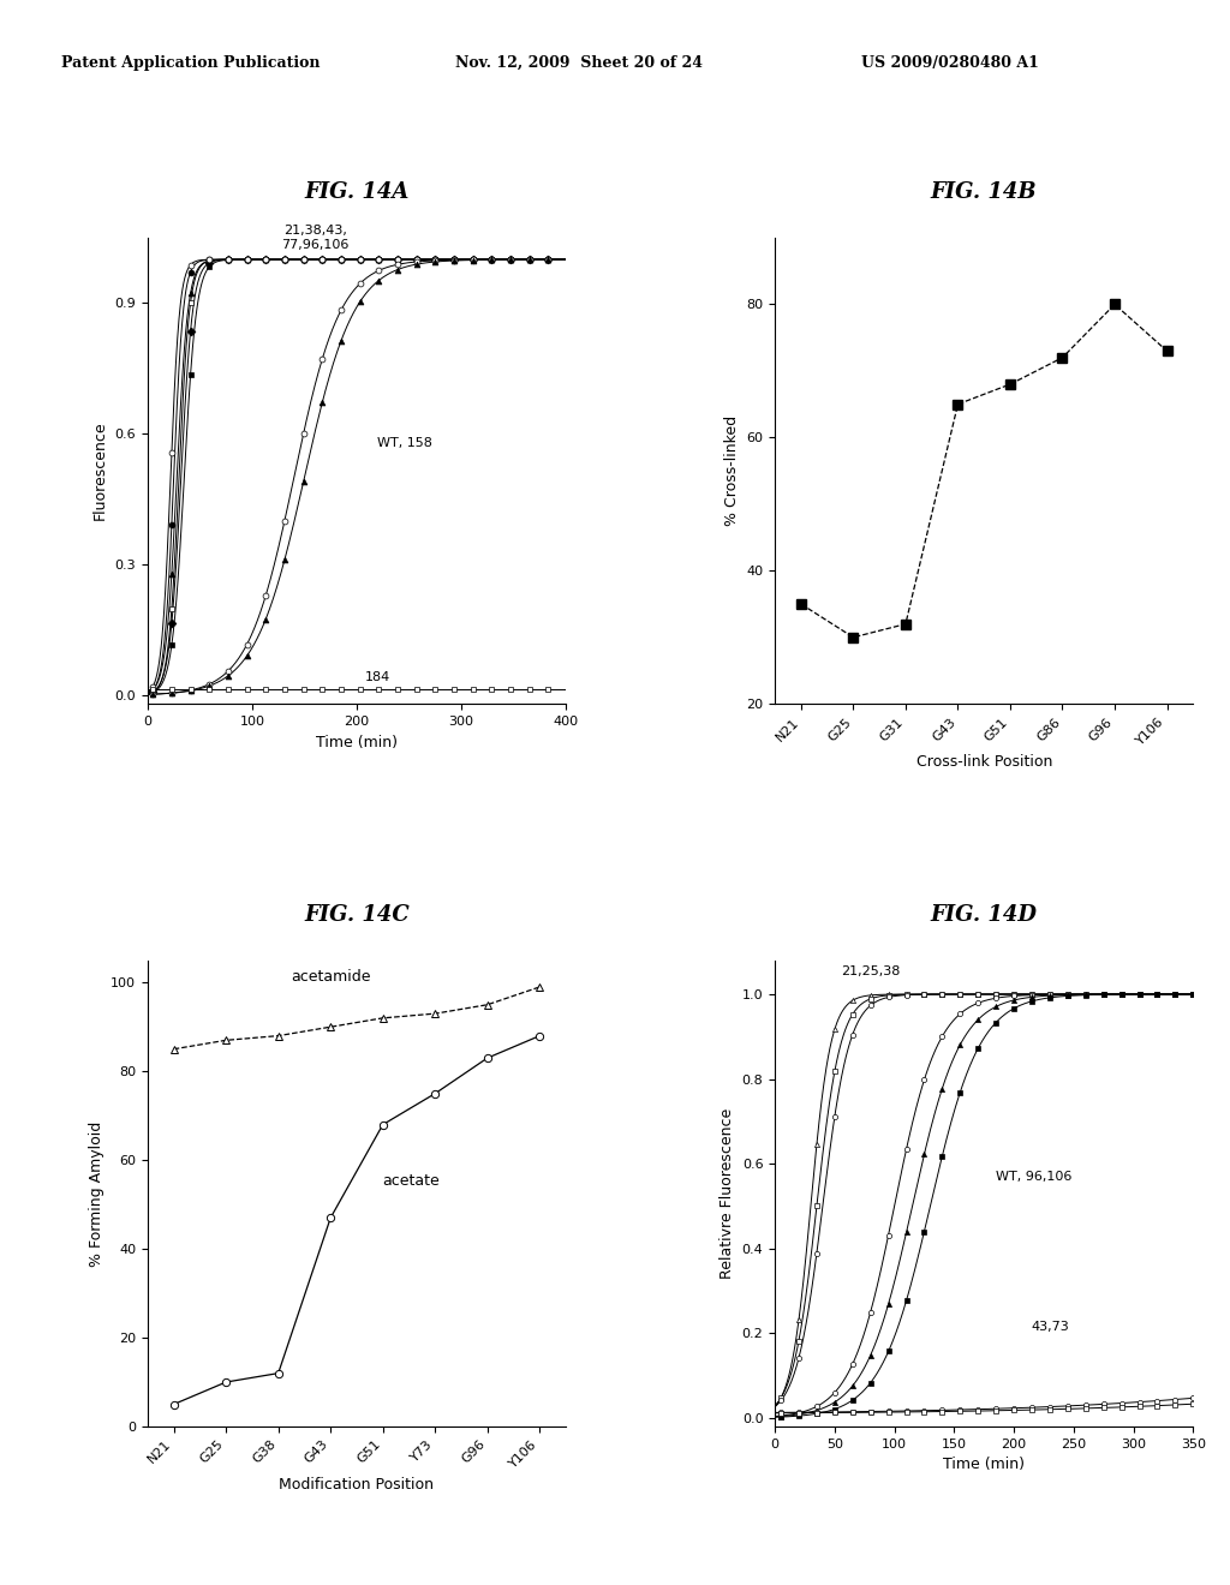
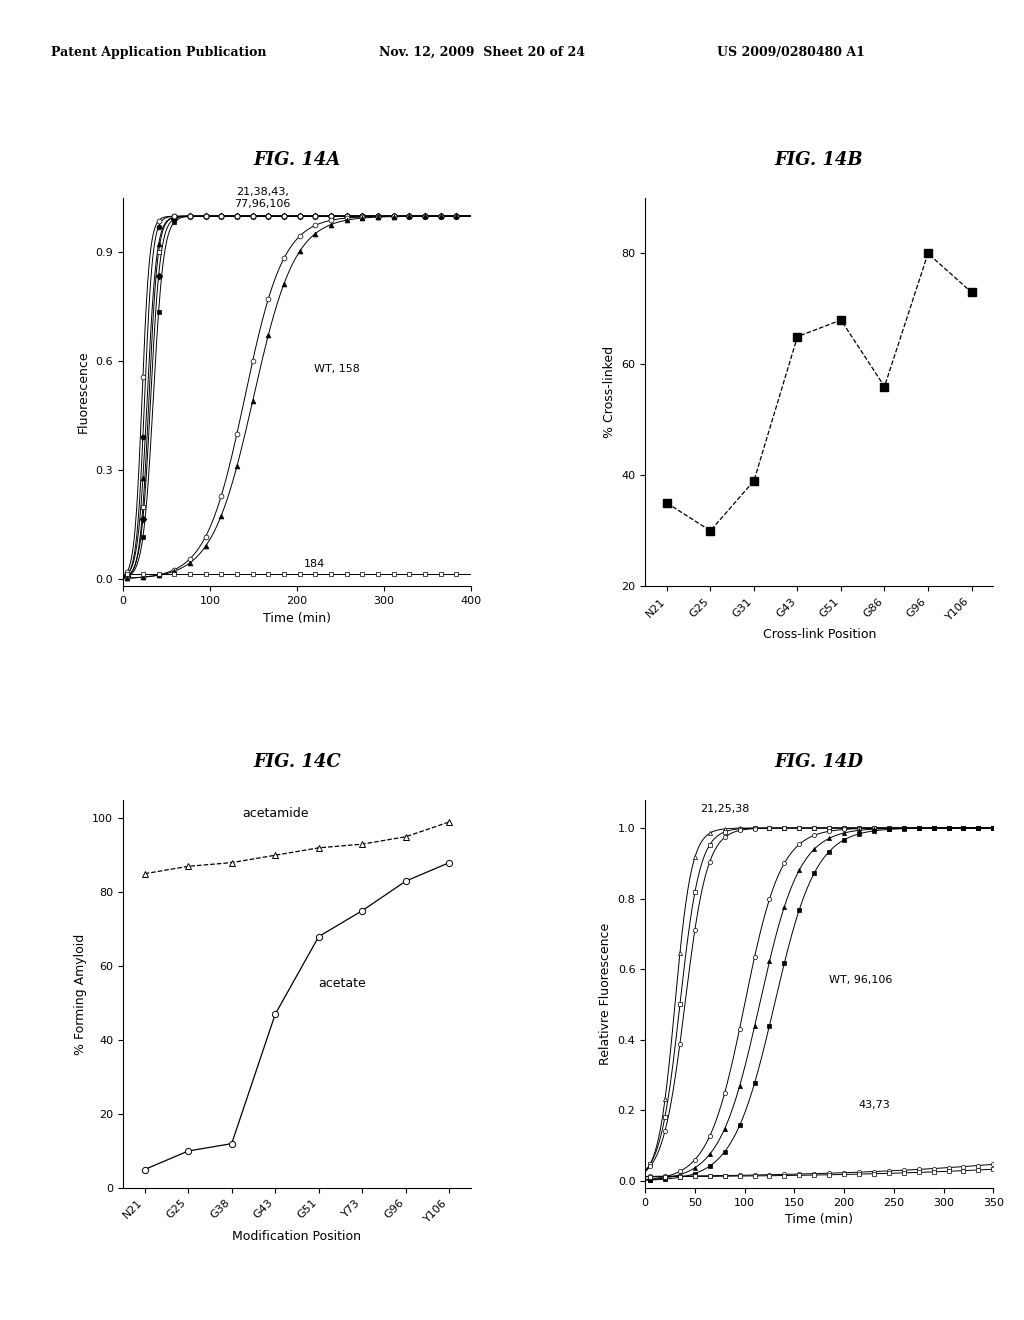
G31: 32 -> 39
G86: 72 -> 56
